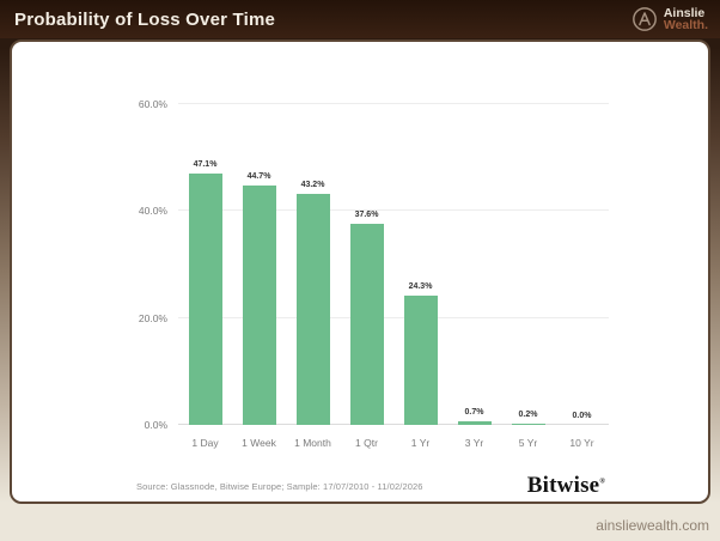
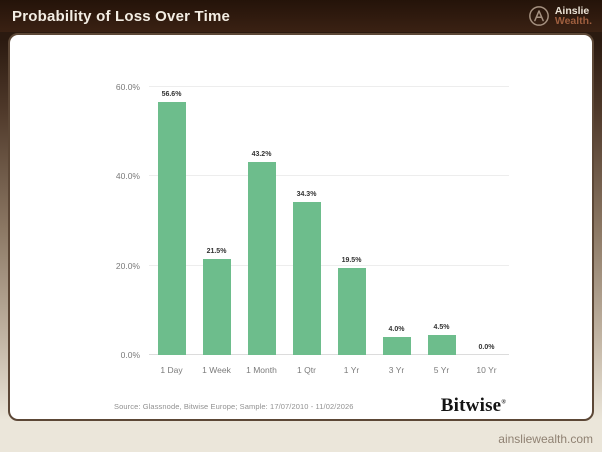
1 Day: 47.1% -> 56.6%
1 Week: 44.7% -> 21.5%
1 Qtr: 37.6% -> 34.3%
1 Yr: 24.3% -> 19.5%
3 Yr: 0.7% -> 4.0%
5 Yr: 0.2% -> 4.5%
